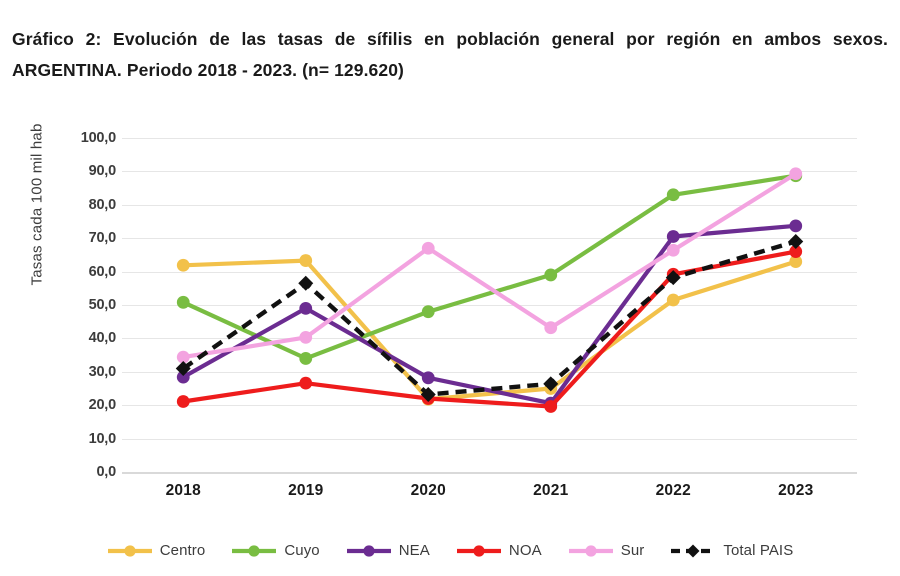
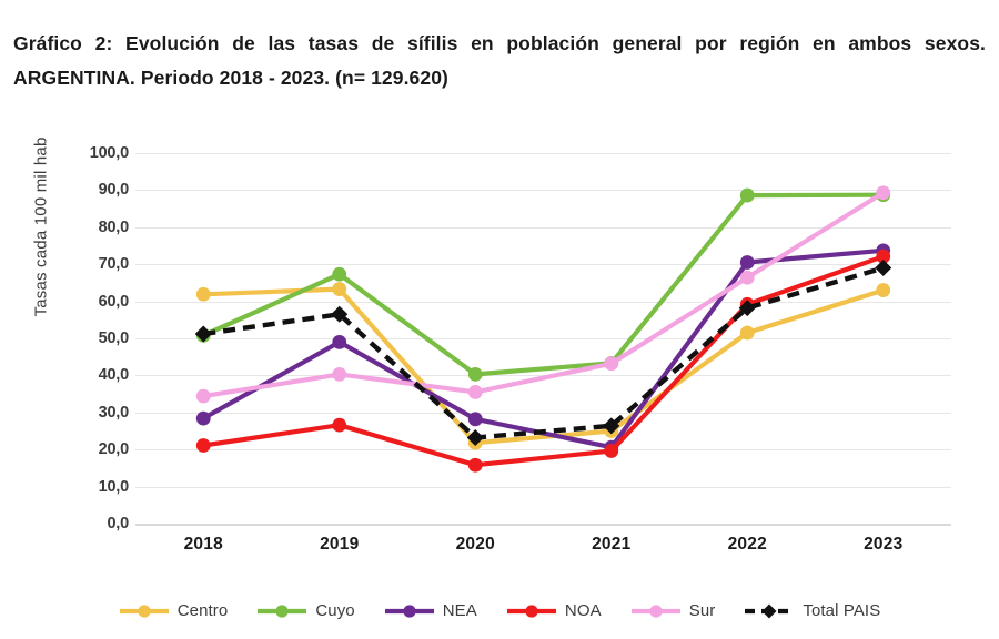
Total PAIS/2018: 31 -> 51
Cuyo/2019: 34 -> 67
Cuyo/2020: 48 -> 40
NOA/2020: 22 -> 16
Sur/2020: 67 -> 36
Cuyo/2021: 59 -> 43
Cuyo/2022: 83 -> 89
NOA/2023: 66 -> 72
